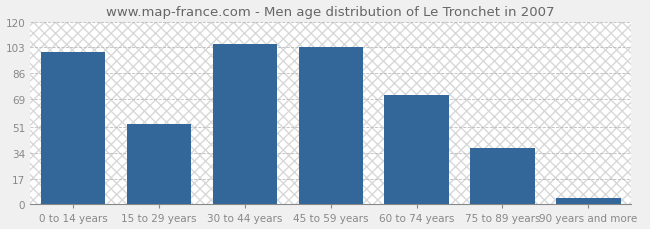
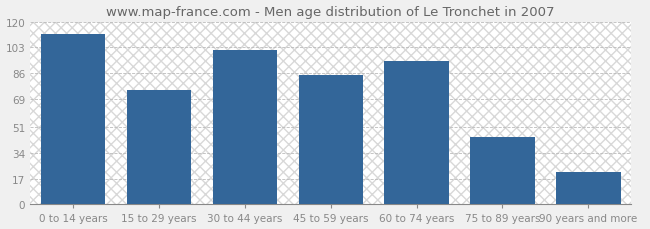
0 to 14 years: 100 -> 112
15 to 29 years: 53 -> 75
30 to 44 years: 105 -> 101
45 to 59 years: 103 -> 85
60 to 74 years: 72 -> 94
75 to 89 years: 37 -> 44
90 years and more: 4 -> 21
